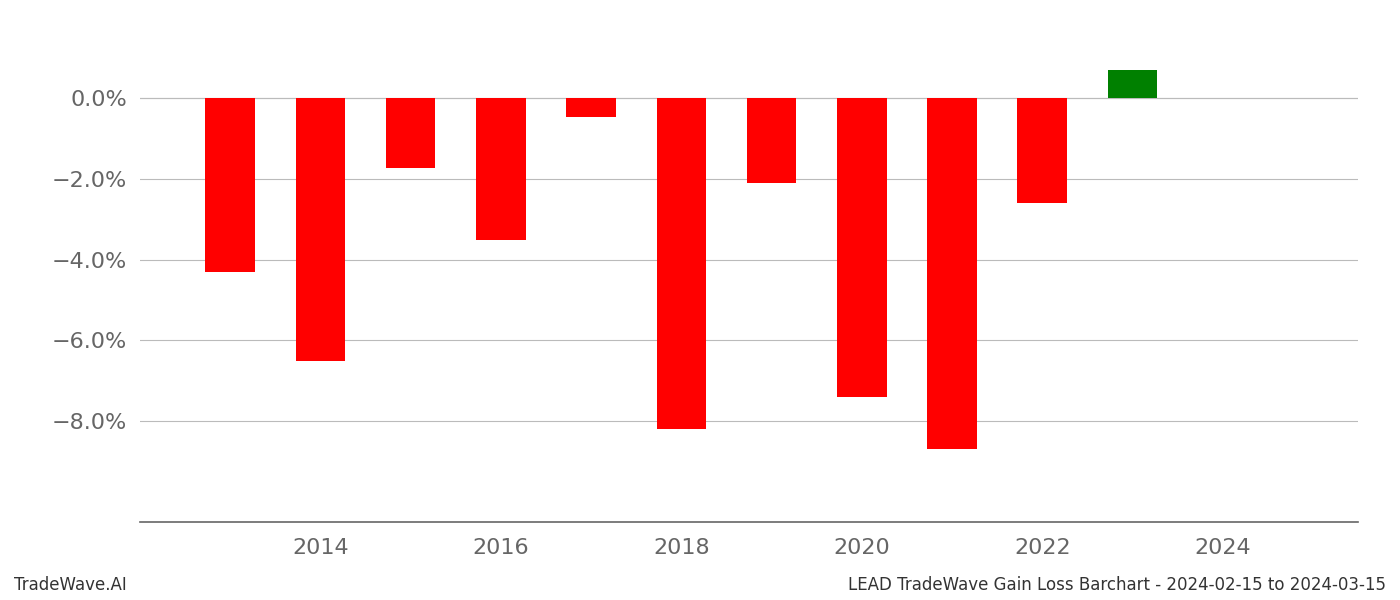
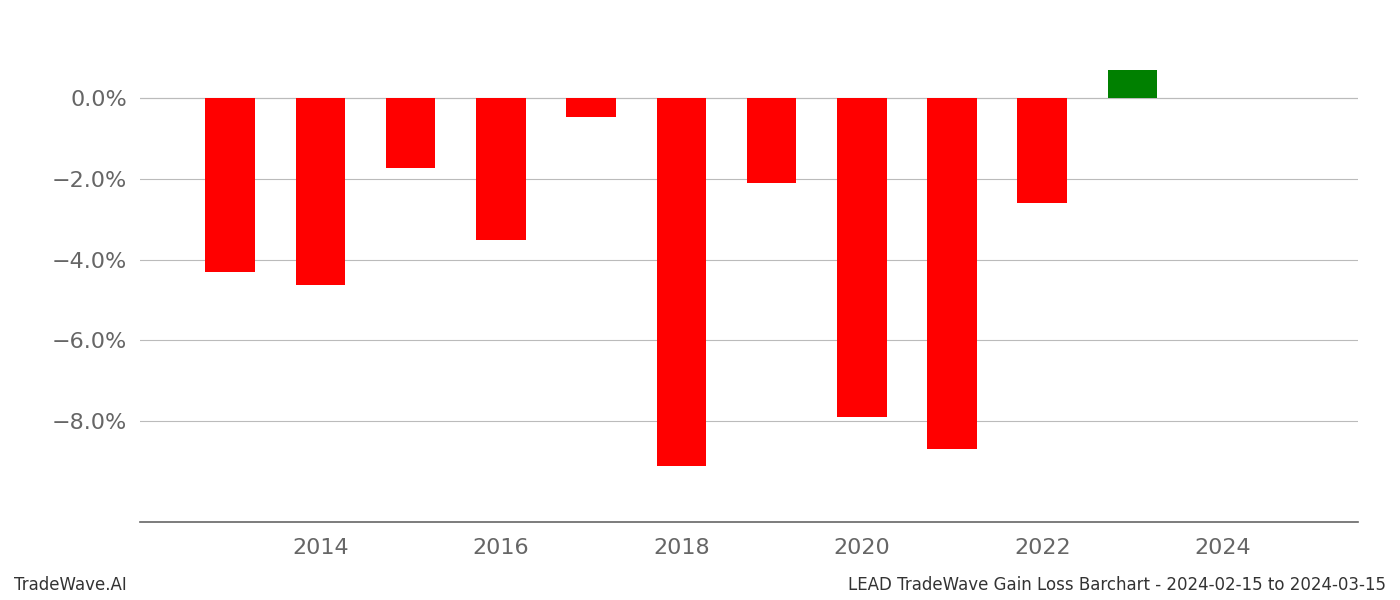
2014: -6.50% -> -4.62%
2018: -8.20% -> -9.10%
2020: -7.40% -> -7.90%
